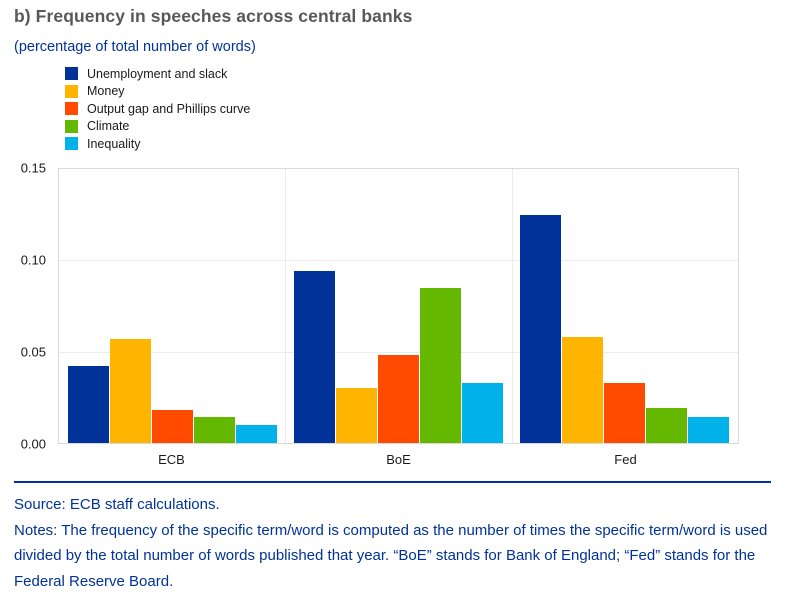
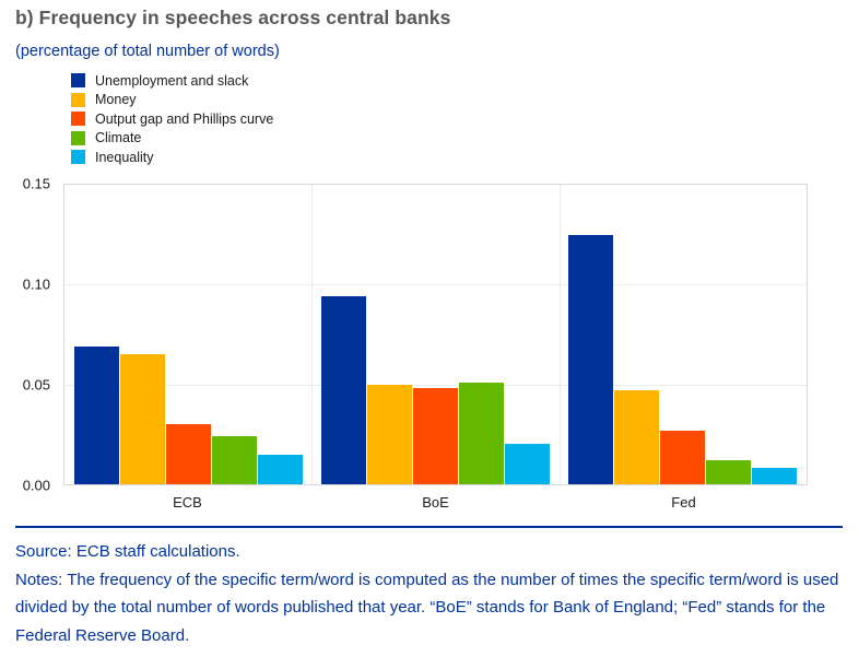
Unemployment and slack/ECB: 0.042 -> 0.069
Money/ECB: 0.057 -> 0.065
Output gap and Phillips curve/ECB: 0.018 -> 0.030
Climate/ECB: 0.014 -> 0.024
Inequality/ECB: 0.010 -> 0.015
Money/BoE: 0.030 -> 0.050
Climate/BoE: 0.085 -> 0.051
Inequality/BoE: 0.033 -> 0.020
Money/Fed: 0.058 -> 0.047
Output gap and Phillips curve/Fed: 0.033 -> 0.027
Climate/Fed: 0.019 -> 0.012
Inequality/Fed: 0.014 -> 0.008
